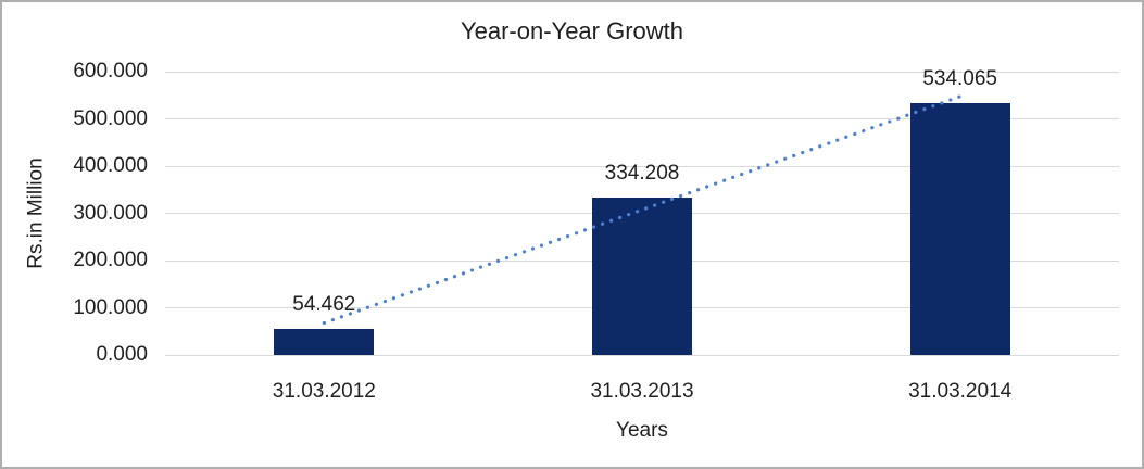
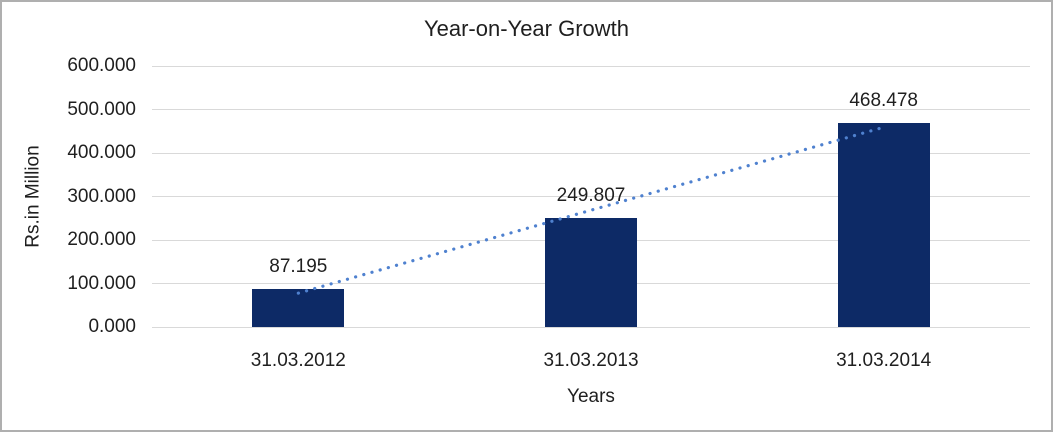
31.03.2012: 54.462 -> 87.195
31.03.2013: 334.208 -> 249.807
31.03.2014: 534.065 -> 468.478
